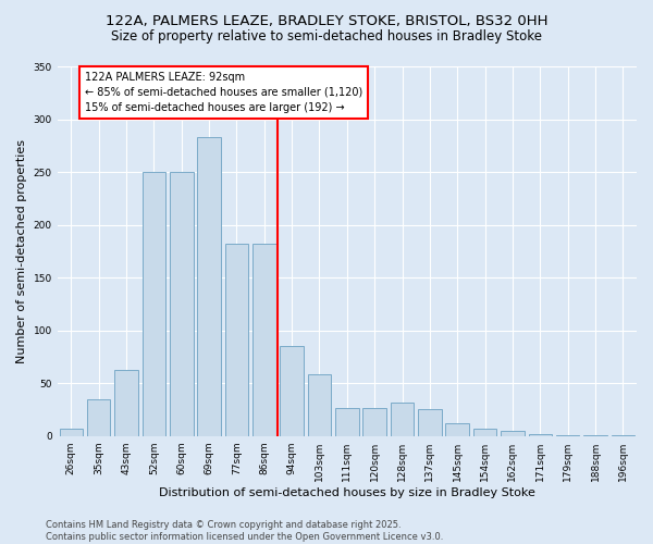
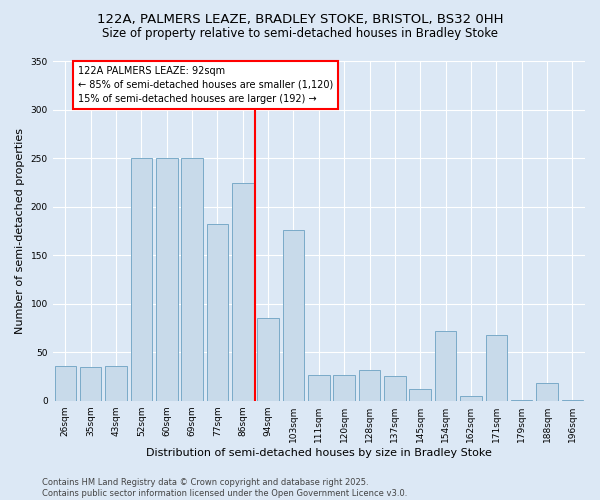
26sqm: 7 -> 36
43sqm: 63 -> 36
69sqm: 283 -> 250
86sqm: 182 -> 224
103sqm: 58 -> 176
154sqm: 7 -> 72
171sqm: 2 -> 68
188sqm: 1 -> 18
